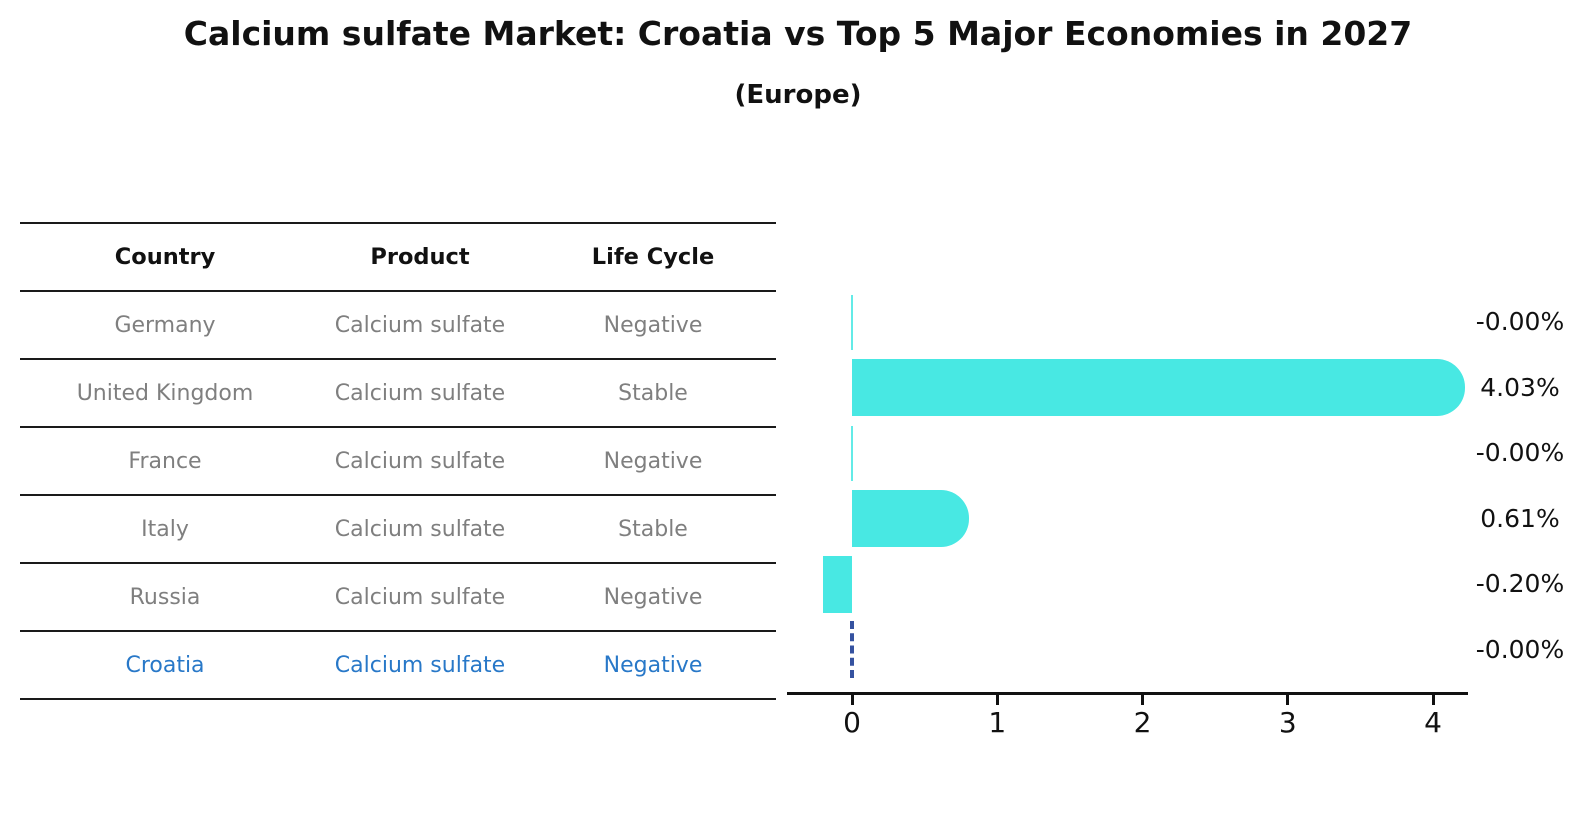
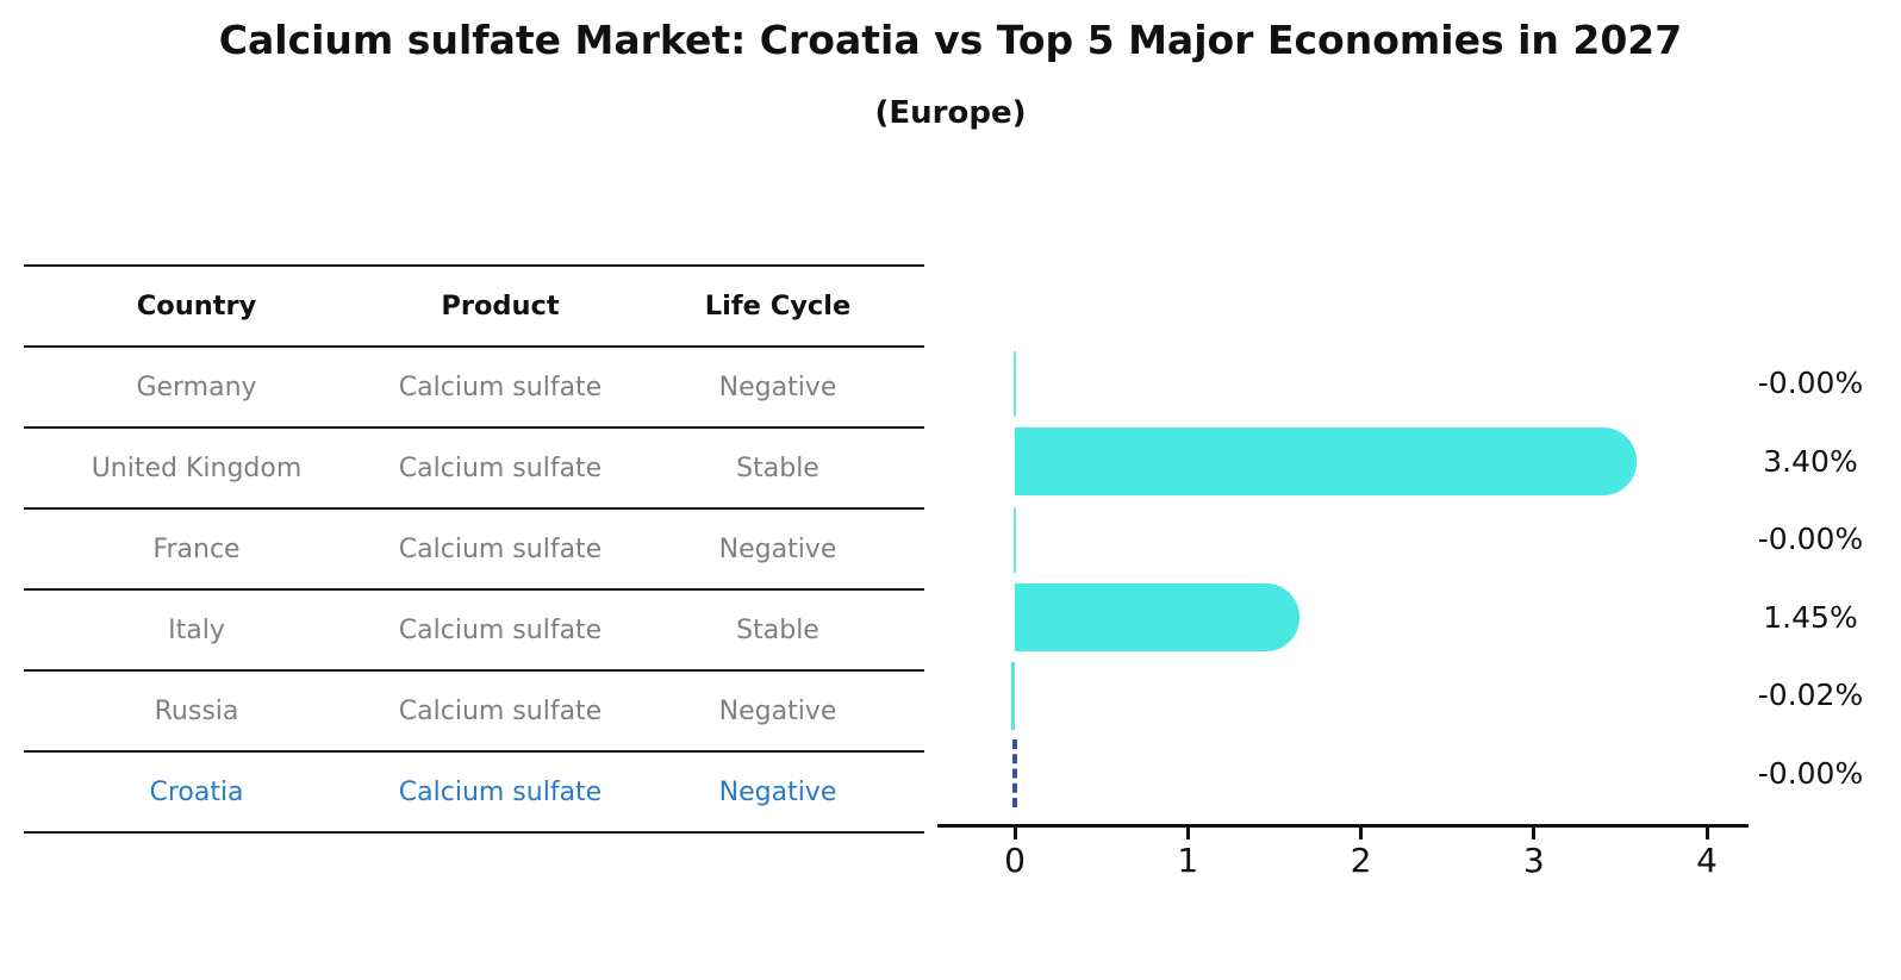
United Kingdom: 4.03% -> 3.40%
Italy: 0.61% -> 1.45%
Russia: -0.20% -> -0.02%
